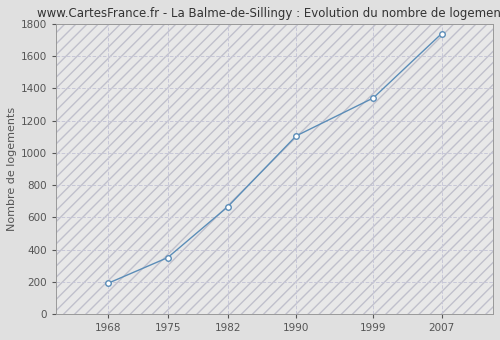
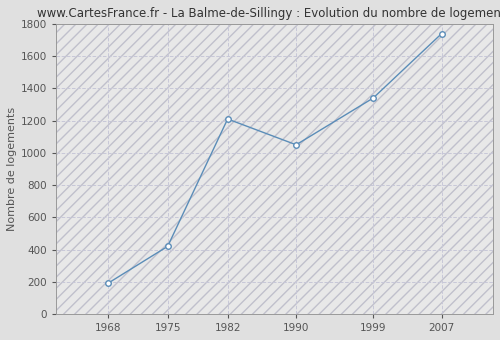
1975: 350 -> 420
1982: 660 -> 1210
1990: 1100 -> 1050
